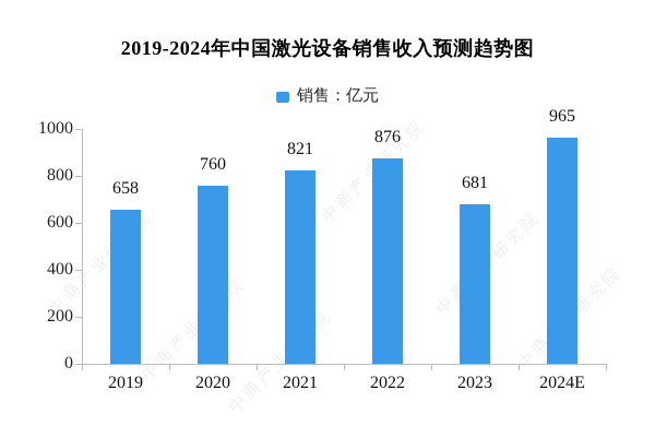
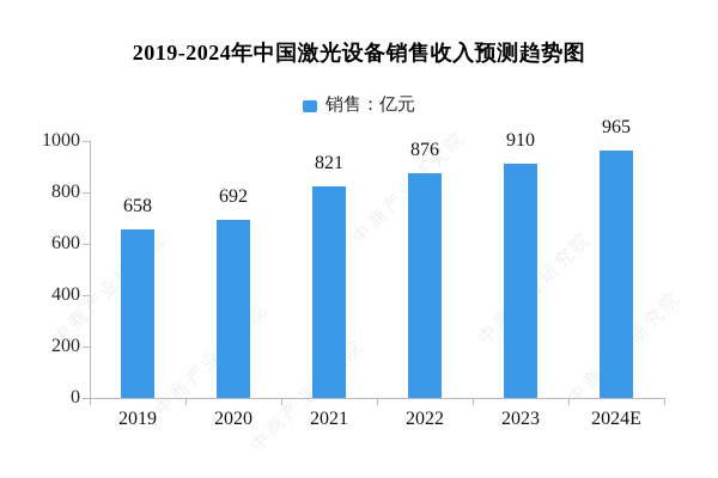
2020: 760 -> 692
2023: 681 -> 910
